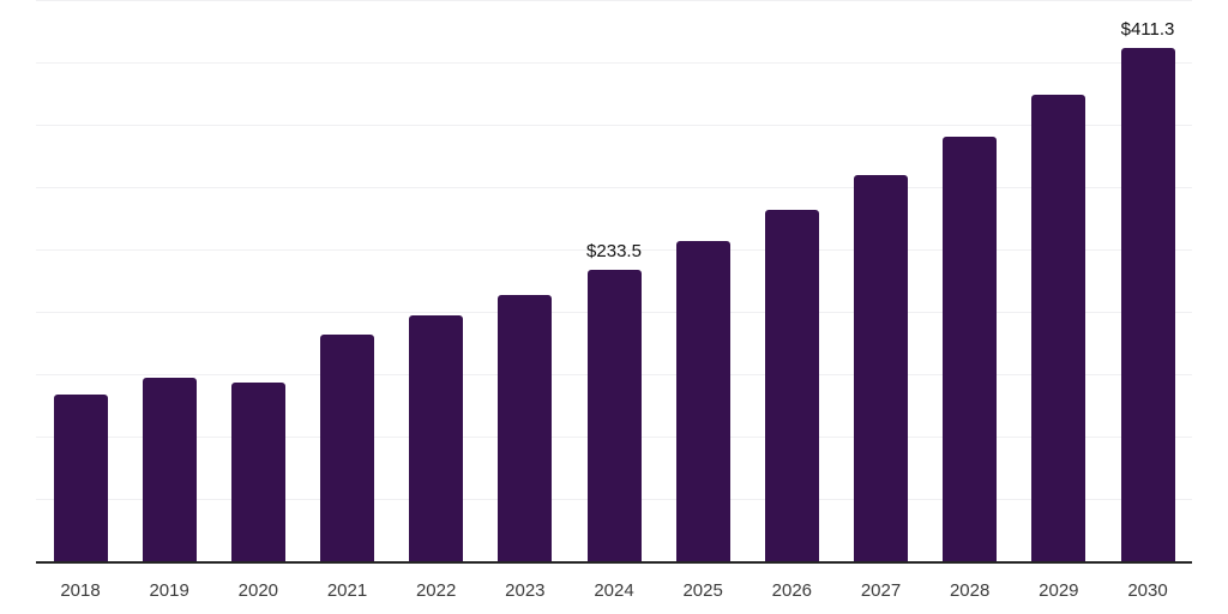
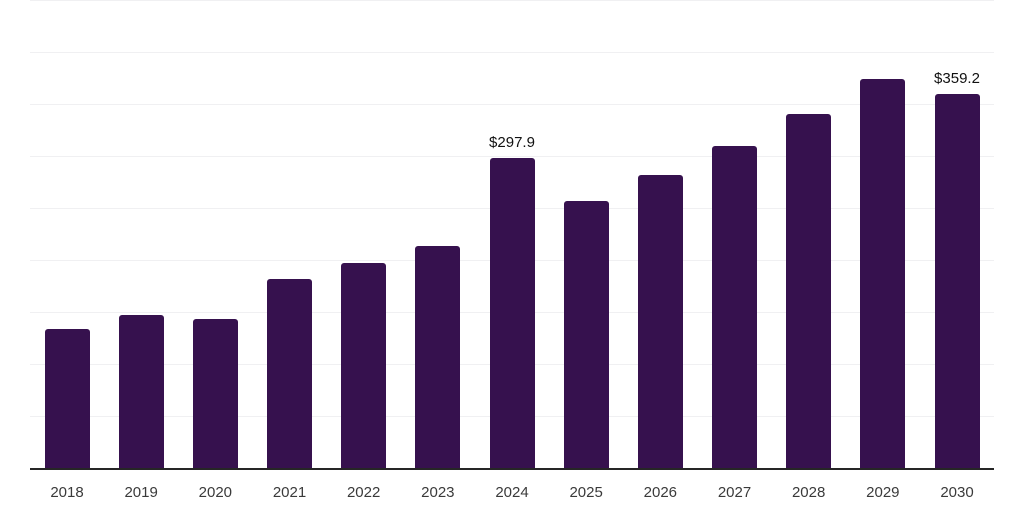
2024: $233.5 -> $297.9
2030: $411.3 -> $359.2
